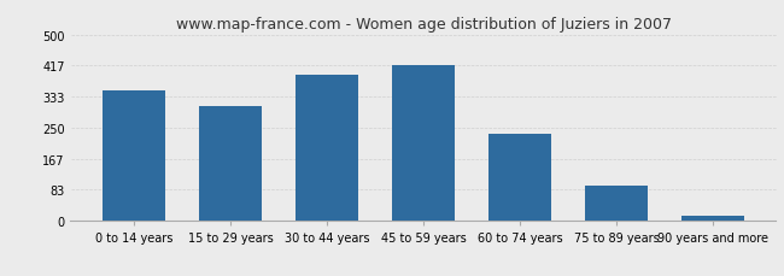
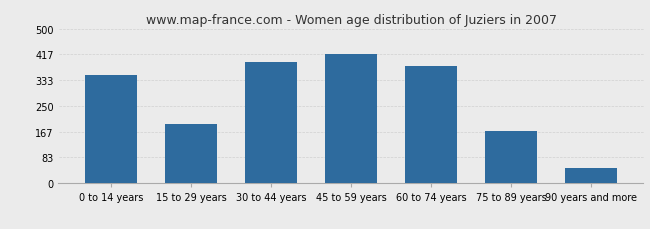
15 to 29 years: 308 -> 190
60 to 74 years: 232 -> 380
75 to 89 years: 95 -> 170
90 years and more: 12 -> 50
